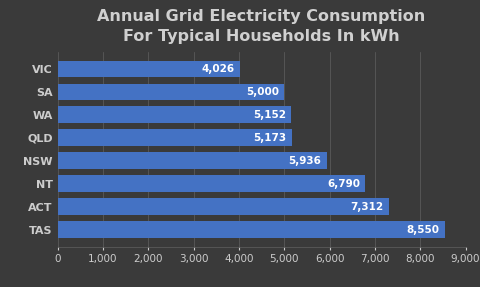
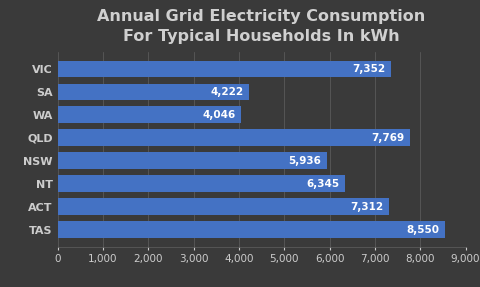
VIC: 4,026 -> 7,352
SA: 5,000 -> 4,222
WA: 5,152 -> 4,046
QLD: 5,173 -> 7,769
NT: 6,790 -> 6,345
